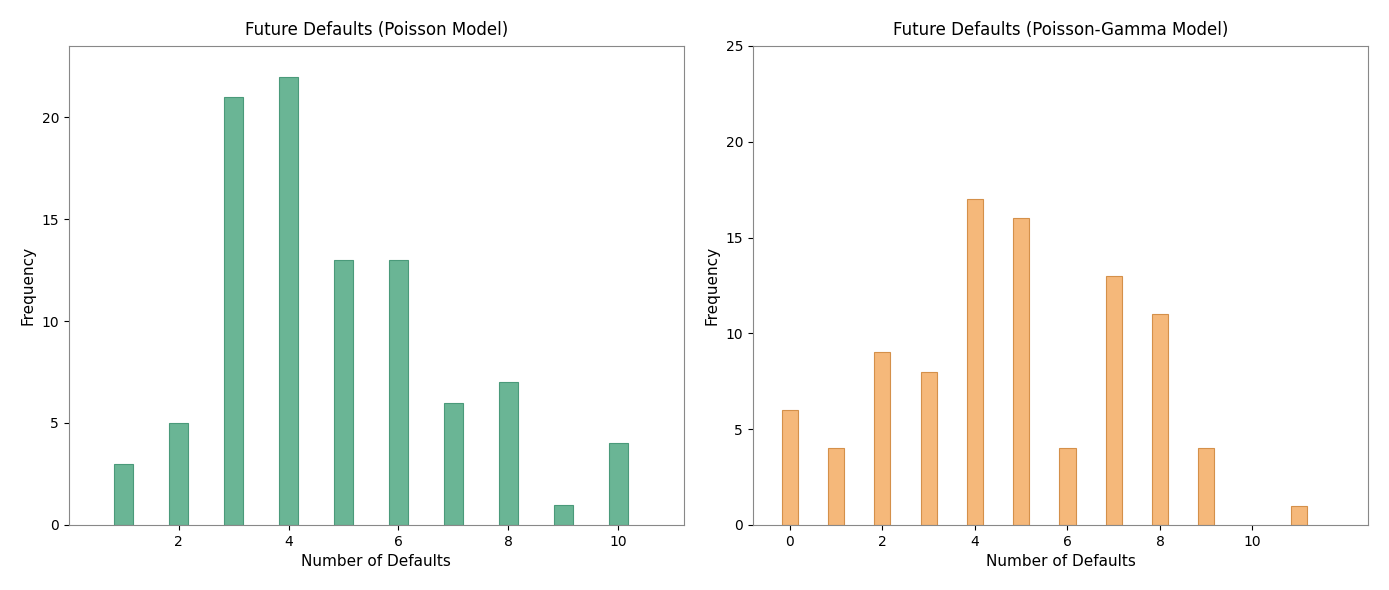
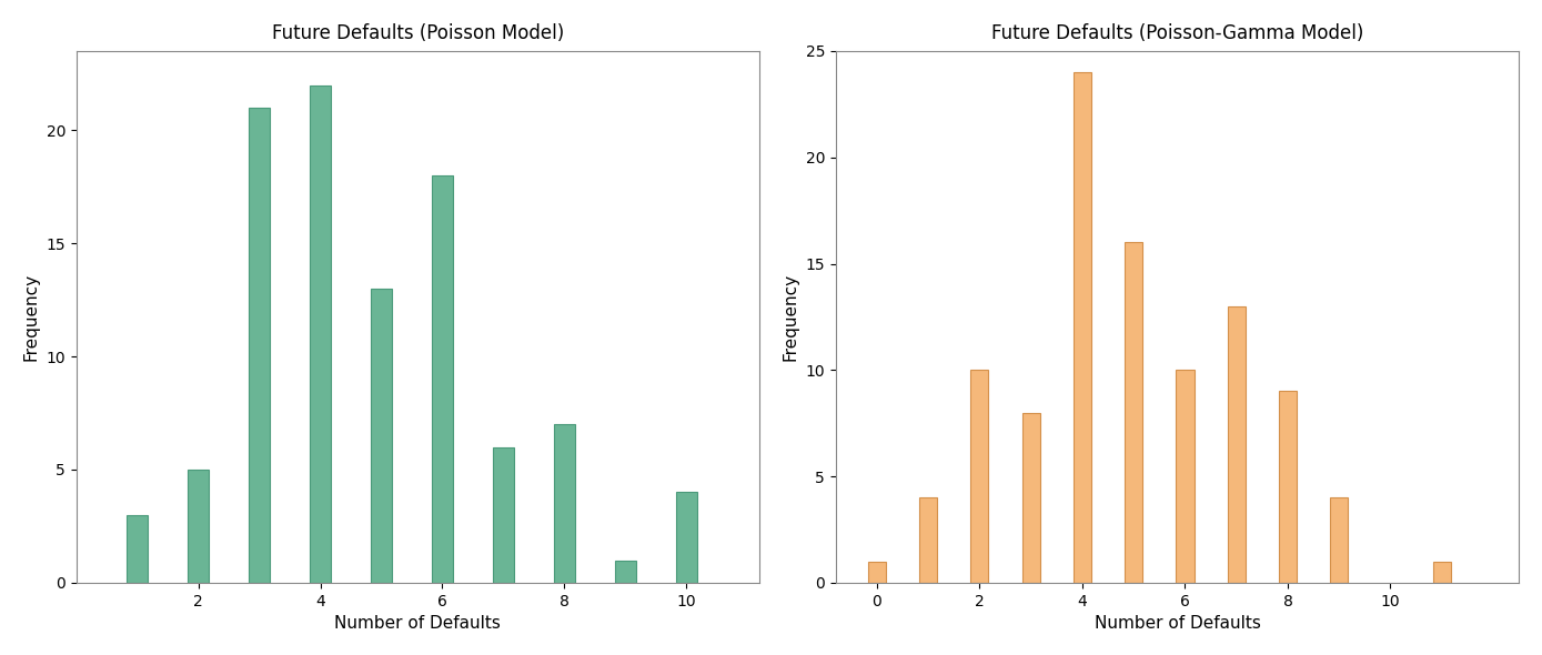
Future Defaults (Poisson Model)/6: 13 -> 18
Future Defaults (Poisson-Gamma Model)/0: 6 -> 1
Future Defaults (Poisson-Gamma Model)/2: 9 -> 10
Future Defaults (Poisson-Gamma Model)/4: 17 -> 24
Future Defaults (Poisson-Gamma Model)/6: 4 -> 10
Future Defaults (Poisson-Gamma Model)/8: 11 -> 9
